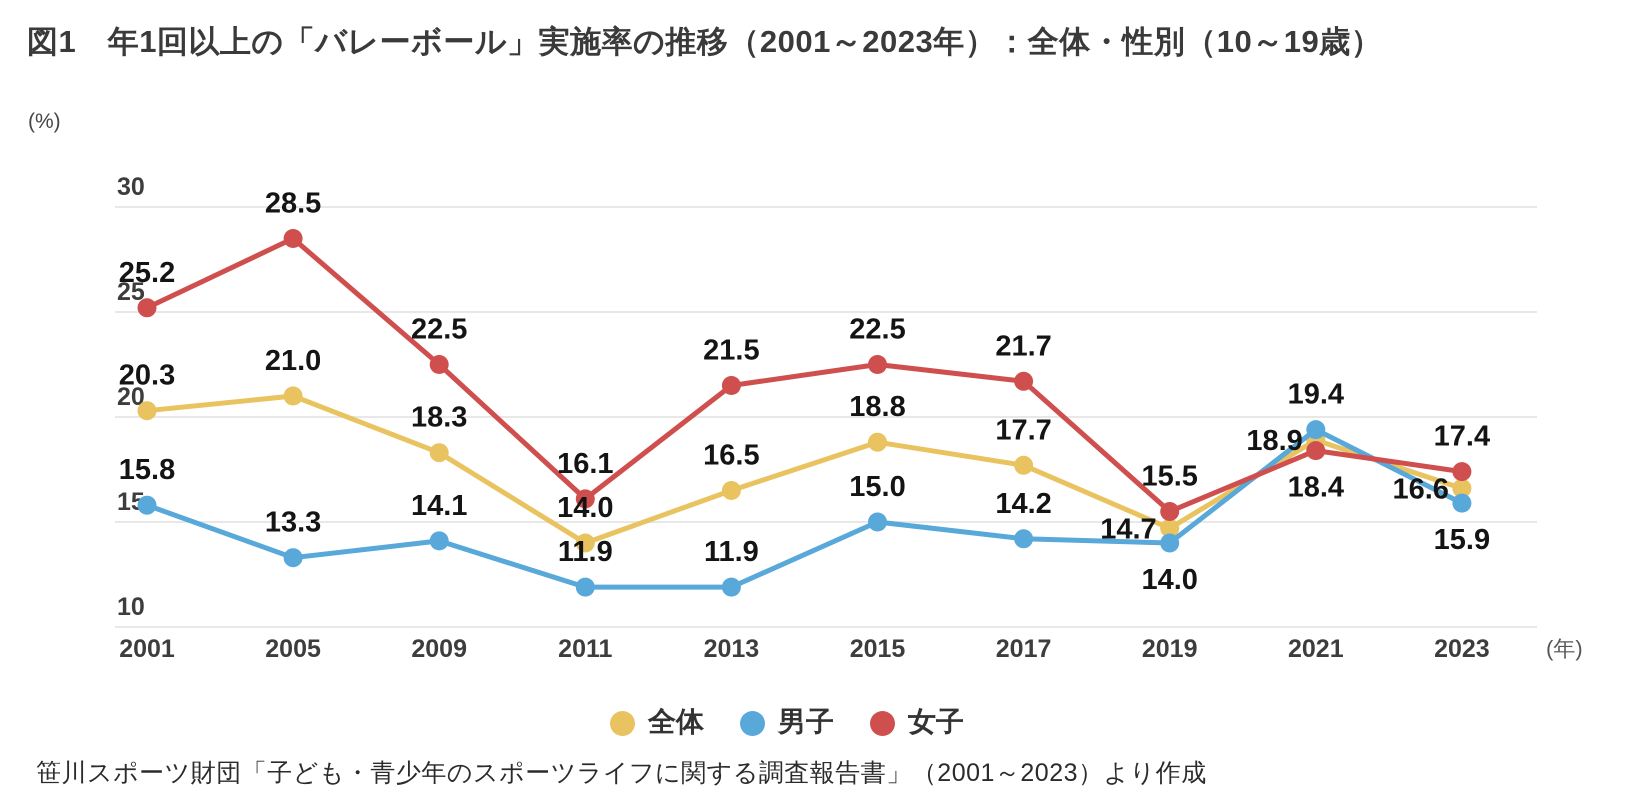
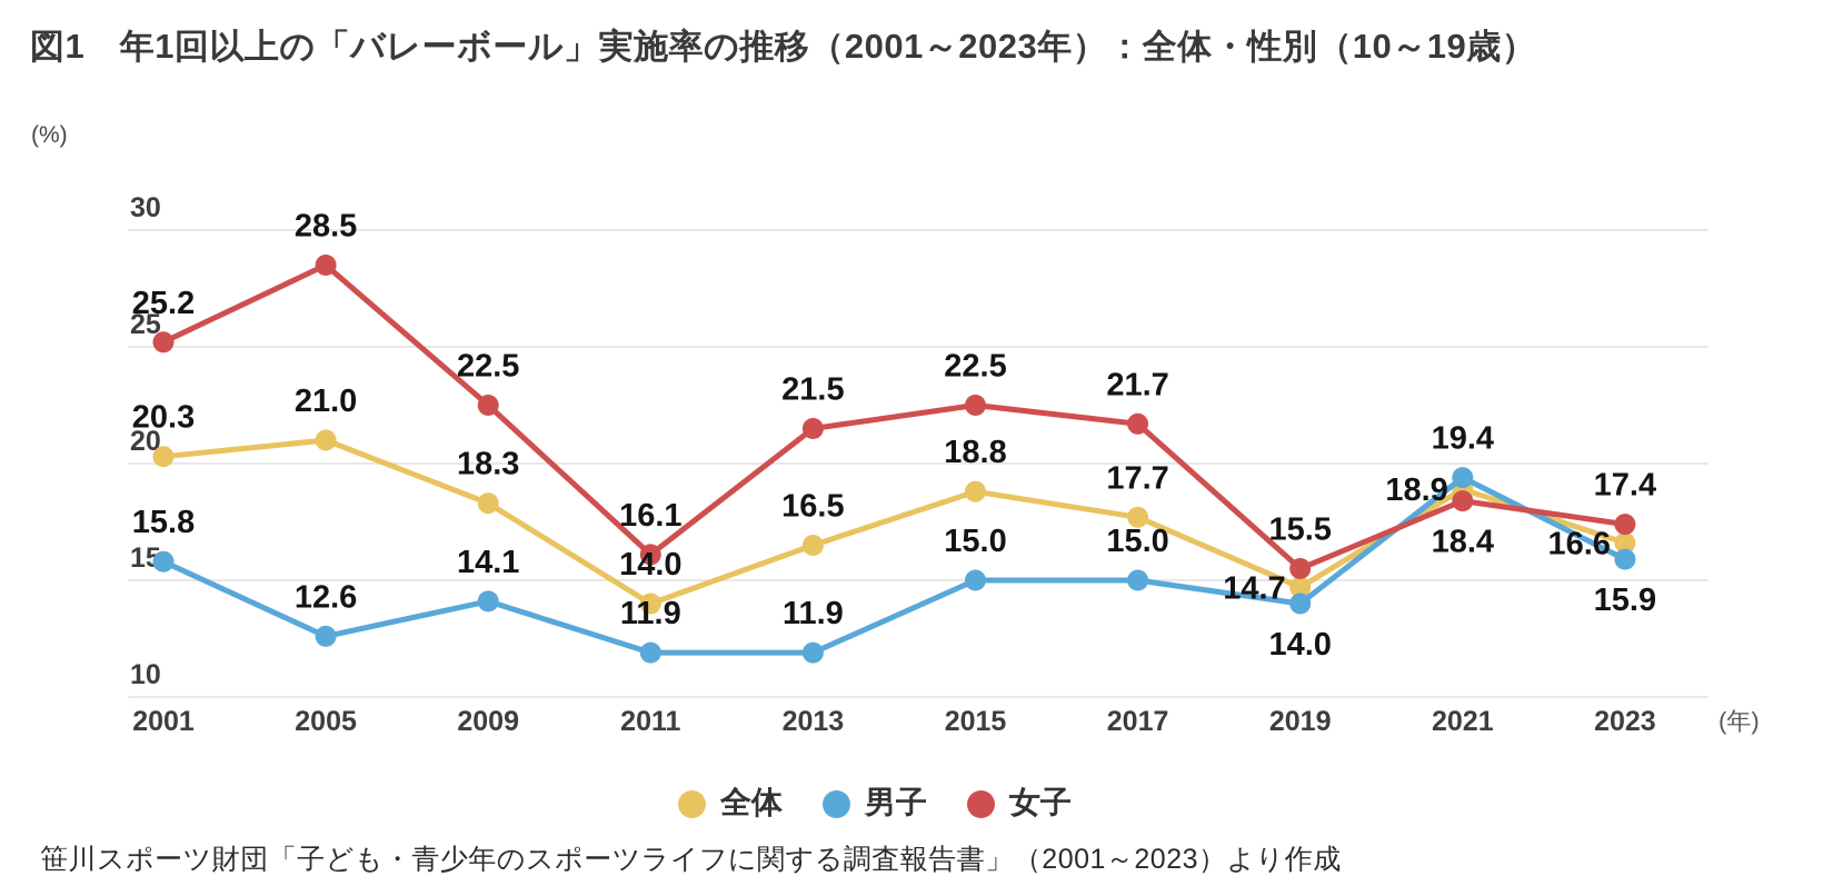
男子/2005: 13.3 -> 12.6
男子/2017: 14.2 -> 15.0
